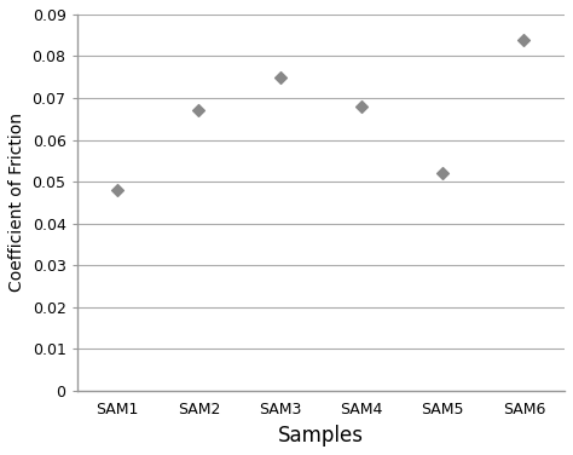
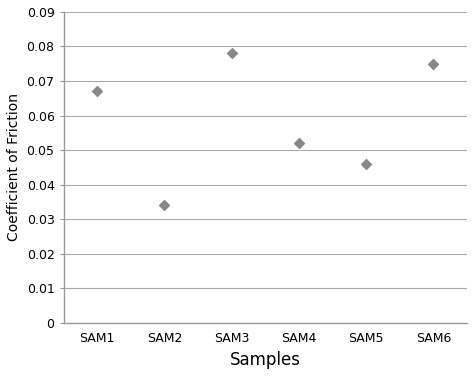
SAM1: 0.048 -> 0.067
SAM2: 0.067 -> 0.034
SAM3: 0.075 -> 0.078
SAM4: 0.068 -> 0.052
SAM5: 0.052 -> 0.046
SAM6: 0.084 -> 0.075
